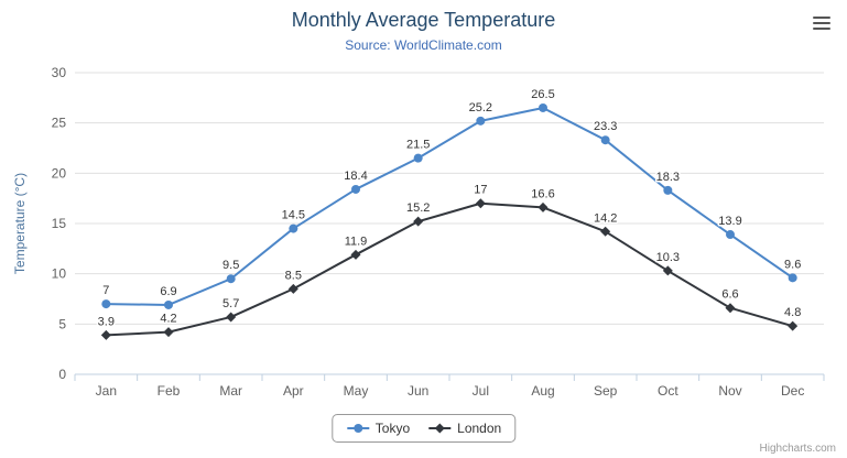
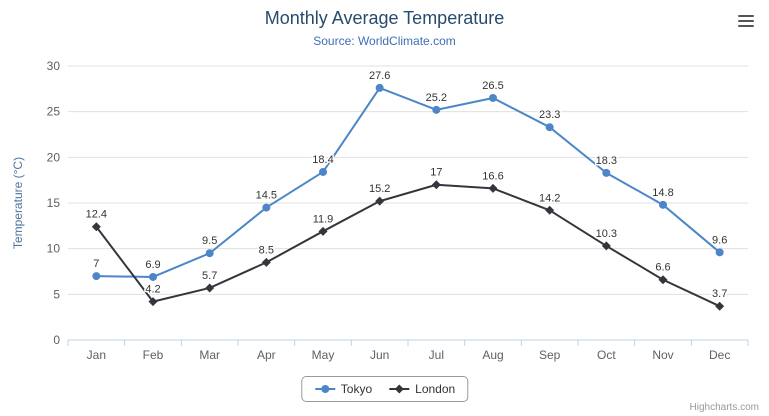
London/Jan: 3.9 -> 12.4
Tokyo/Jun: 21.5 -> 27.6
Tokyo/Nov: 13.9 -> 14.8
London/Dec: 4.8 -> 3.7
